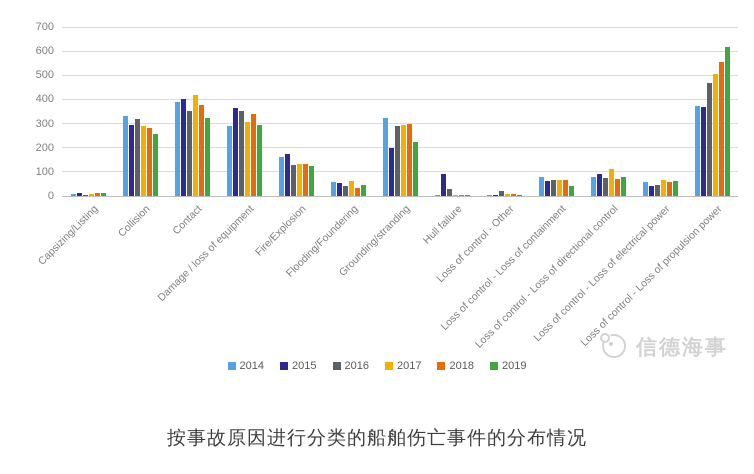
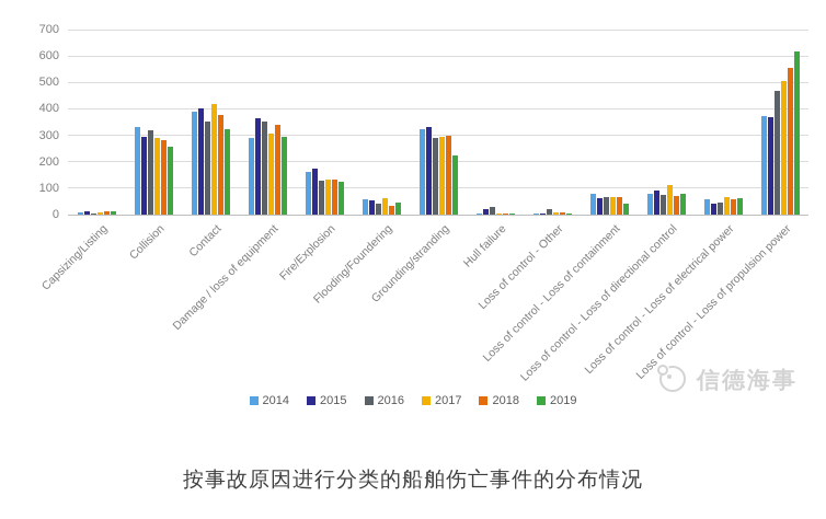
2015/Grounding/stranding: 200 -> 330
2015/Hull failure: 90 -> 20
